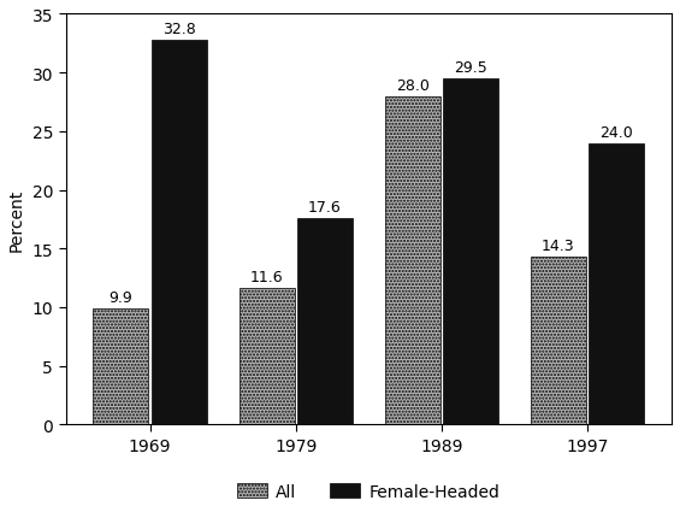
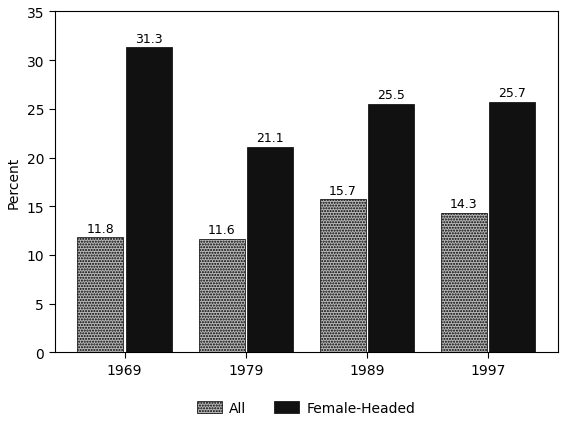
All/1969: 9.9 -> 11.8
Female-Headed/1969: 32.8 -> 31.3
Female-Headed/1979: 17.6 -> 21.1
All/1989: 28.0 -> 15.7
Female-Headed/1989: 29.5 -> 25.5
Female-Headed/1997: 24.0 -> 25.7
